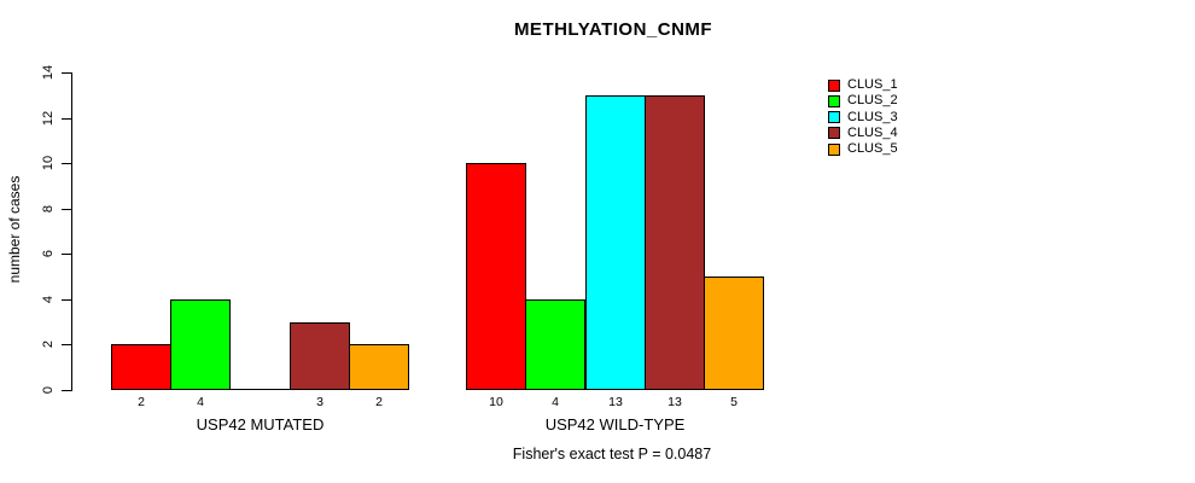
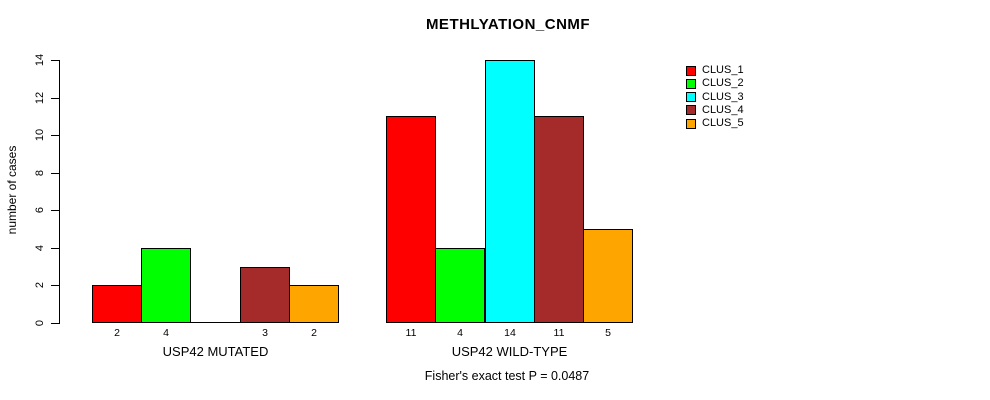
CLUS_1/USP42 WILD-TYPE: 10 -> 11
CLUS_3/USP42 WILD-TYPE: 13 -> 14
CLUS_4/USP42 WILD-TYPE: 13 -> 11
